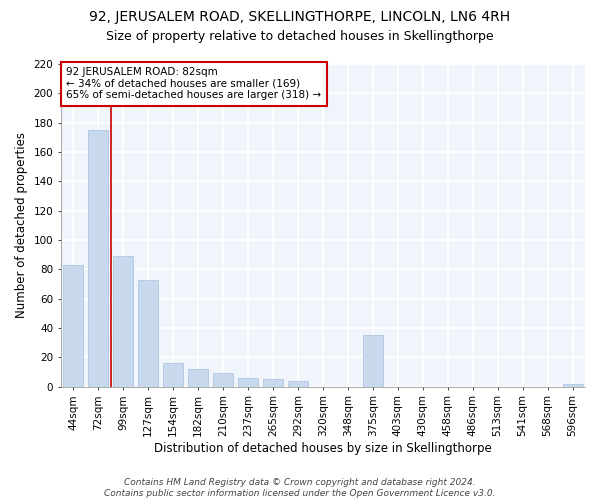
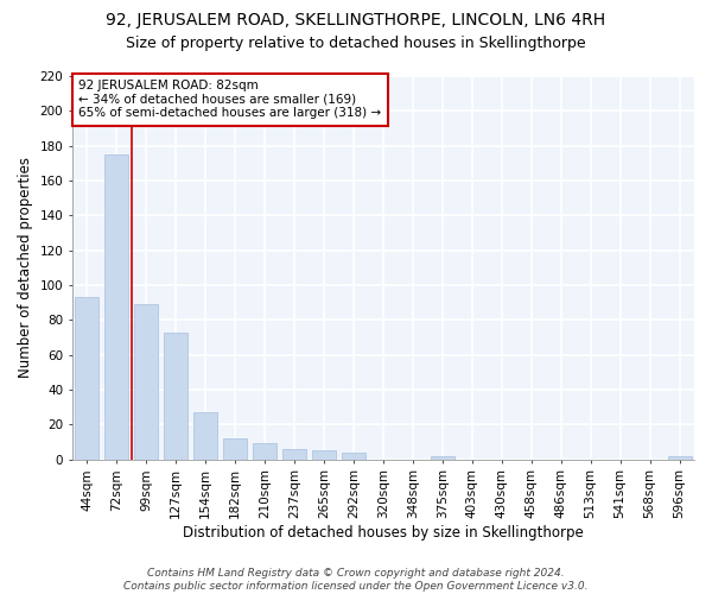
44sqm: 83 -> 93
154sqm: 16 -> 27
375sqm: 35 -> 2
